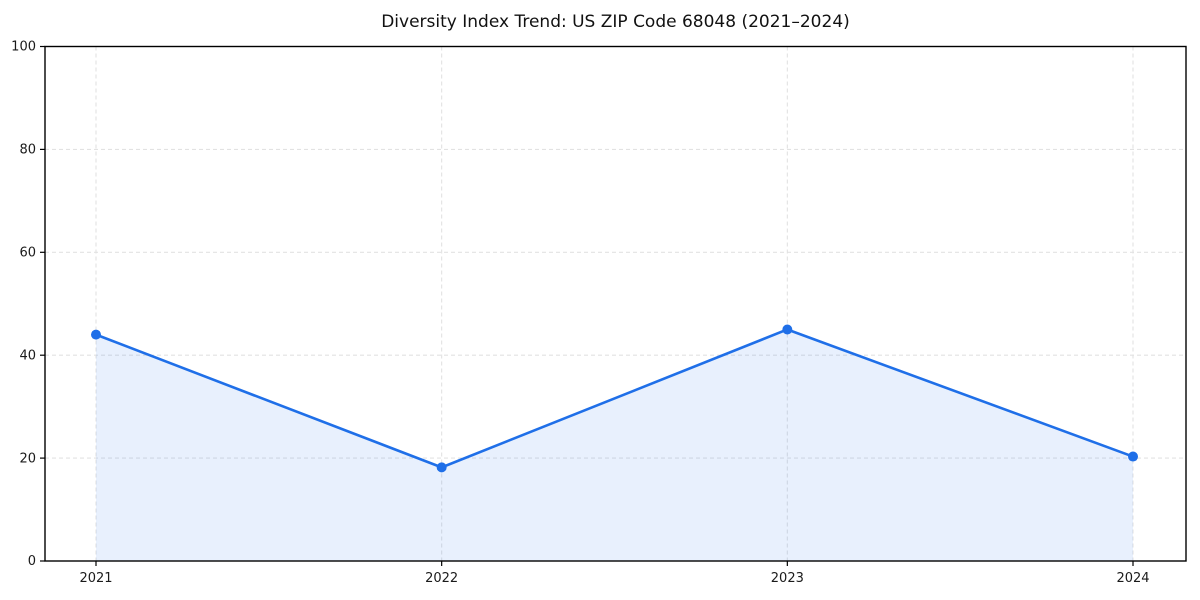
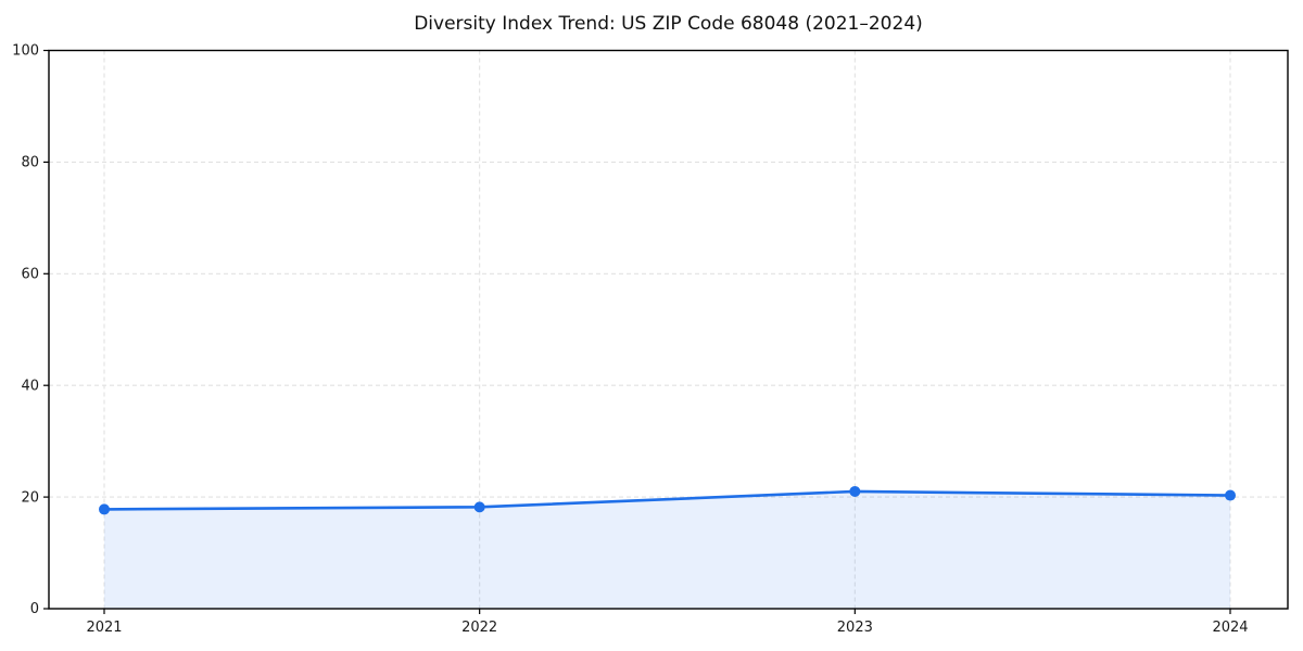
2021: 44 -> 18
2023: 45 -> 21
